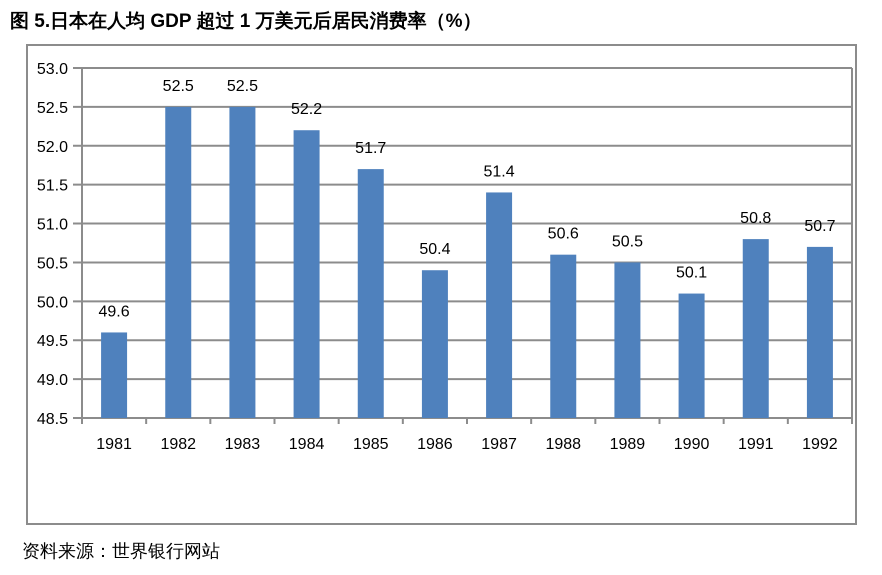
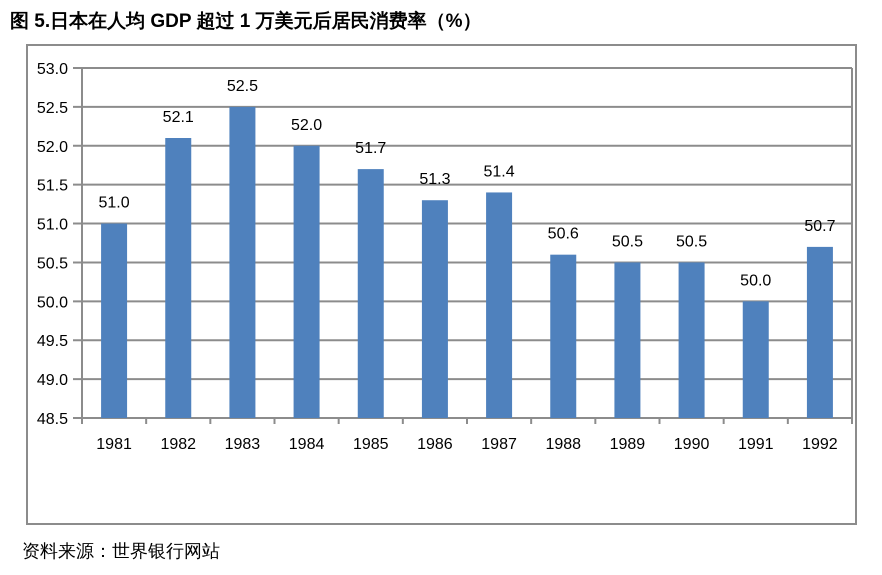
1981: 49.6 -> 51.0
1982: 52.5 -> 52.1
1984: 52.2 -> 52.0
1986: 50.4 -> 51.3
1990: 50.1 -> 50.5
1991: 50.8 -> 50.0
